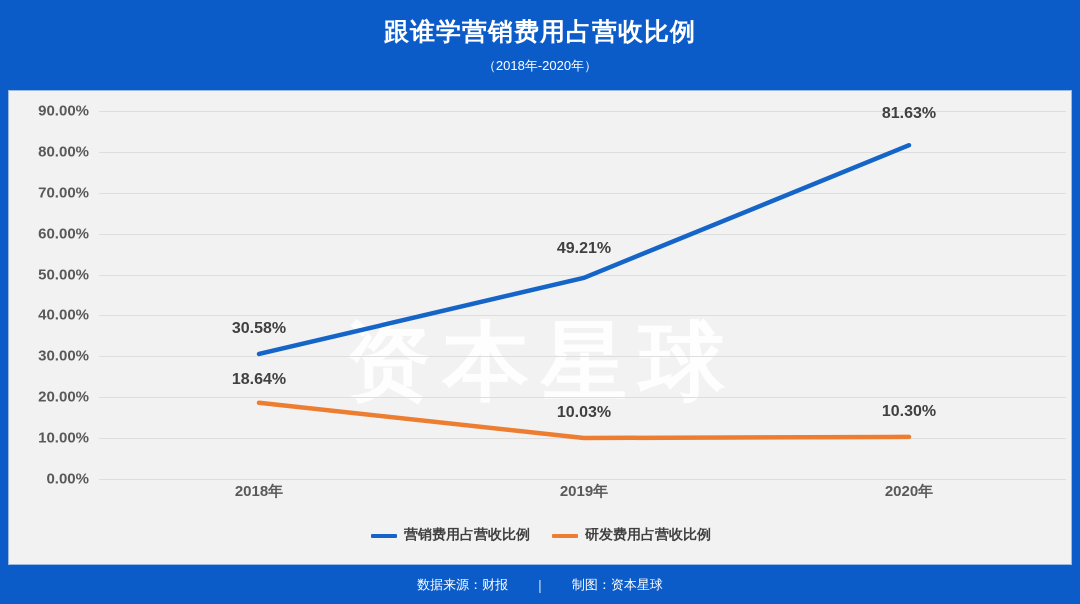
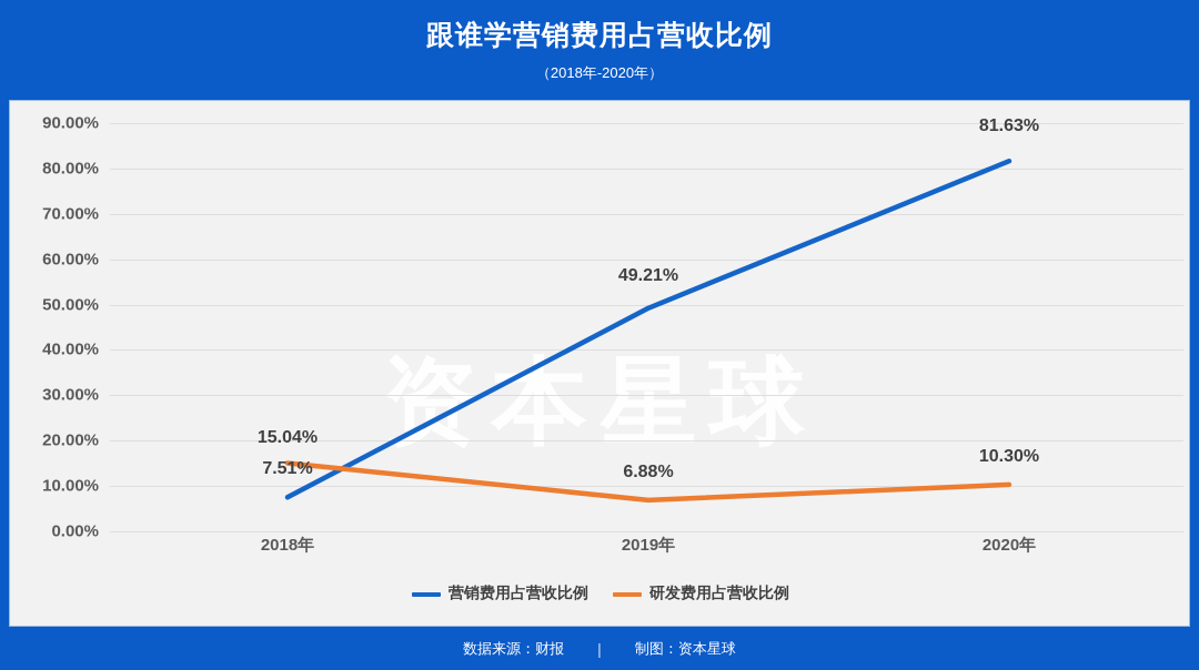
营销费用占营收比例/2018年: 30.58% -> 7.51%
研发费用占营收比例/2018年: 18.64% -> 15.04%
研发费用占营收比例/2019年: 10.03% -> 6.88%
